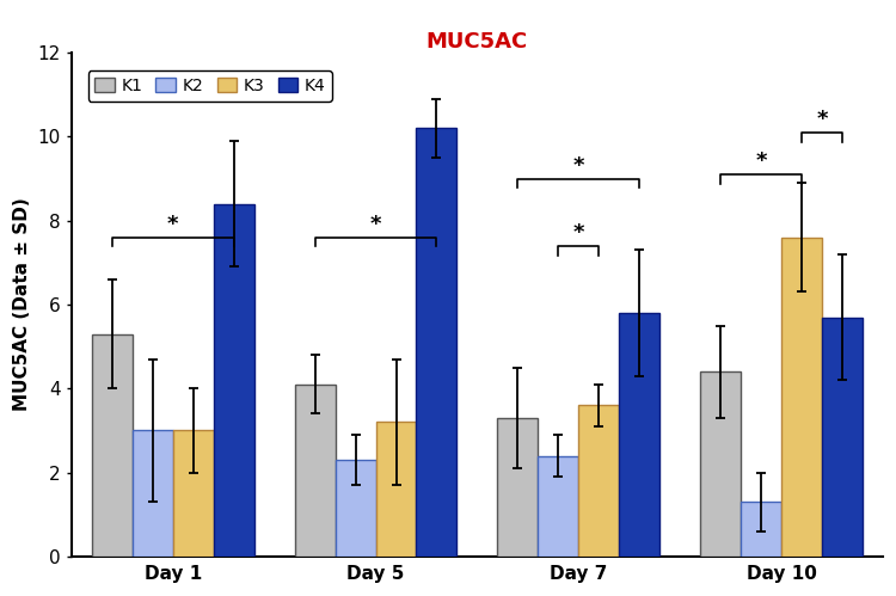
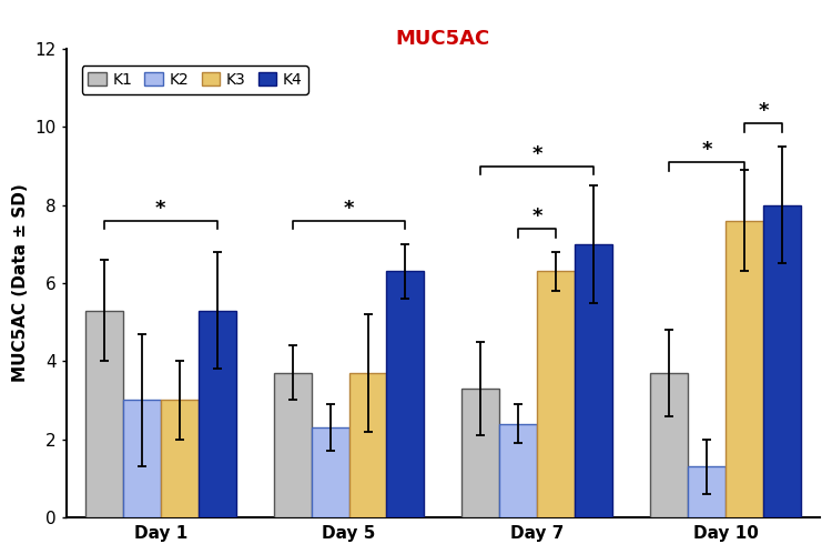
K4/Day 1: 8.4 -> 5.3
K1/Day 5: 4.1 -> 3.7
K3/Day 5: 3.2 -> 3.7
K4/Day 5: 10.2 -> 6.3
K3/Day 7: 3.6 -> 6.3
K4/Day 7: 5.8 -> 7.0
K1/Day 10: 4.4 -> 3.7
K4/Day 10: 5.7 -> 8.0
